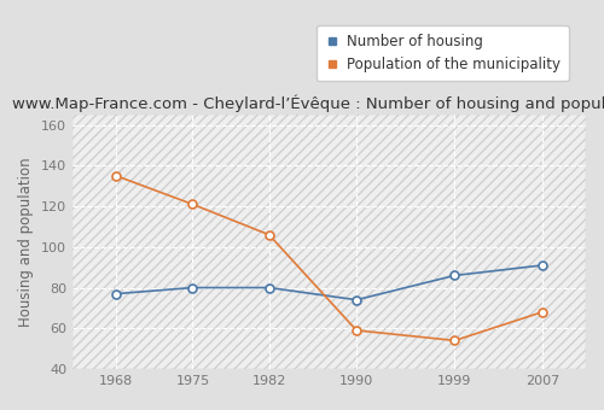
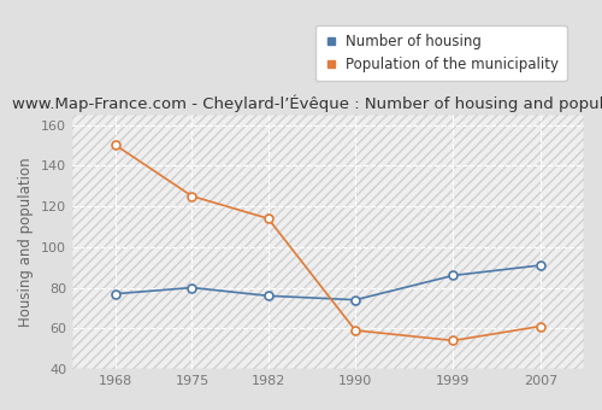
Population of the municipality/1968: 135 -> 150
Population of the municipality/1975: 121 -> 125
Number of housing/1982: 80 -> 76
Population of the municipality/1982: 106 -> 114
Population of the municipality/2007: 68 -> 61
